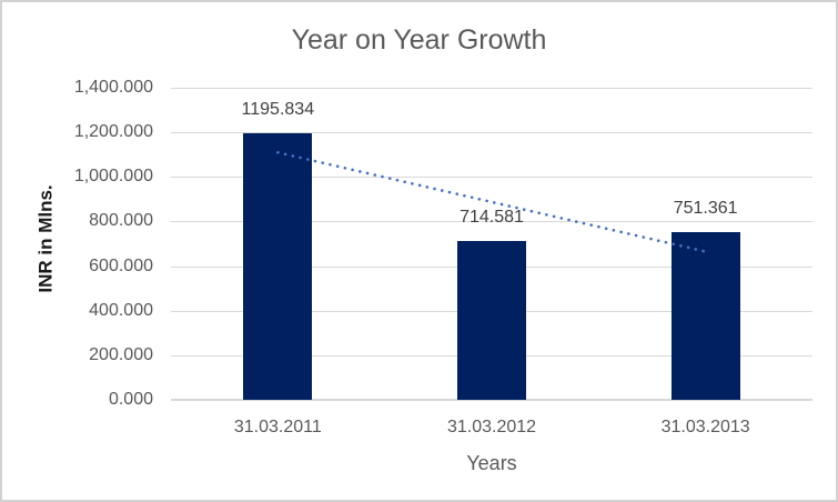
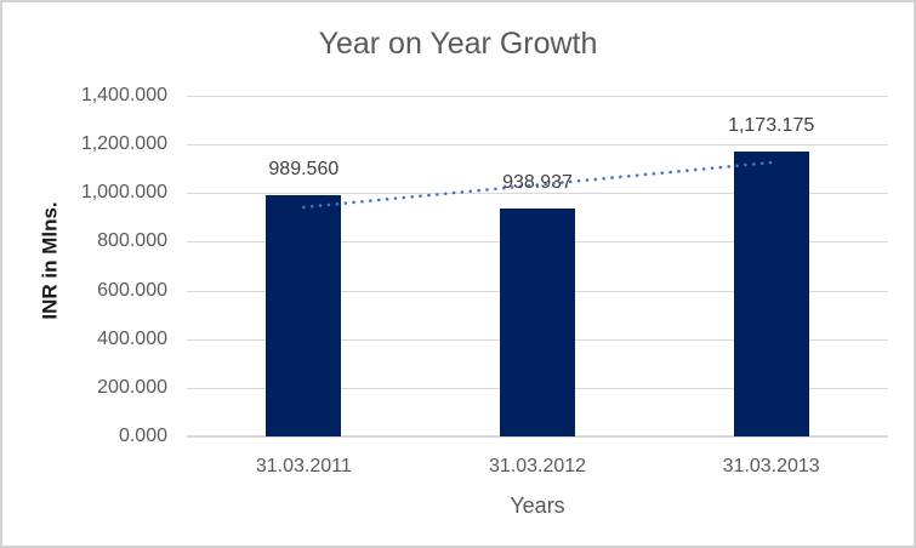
31.03.2011: 1195.834 -> 989.560
31.03.2012: 714.581 -> 938.937
31.03.2013: 751.361 -> 1,173.175
